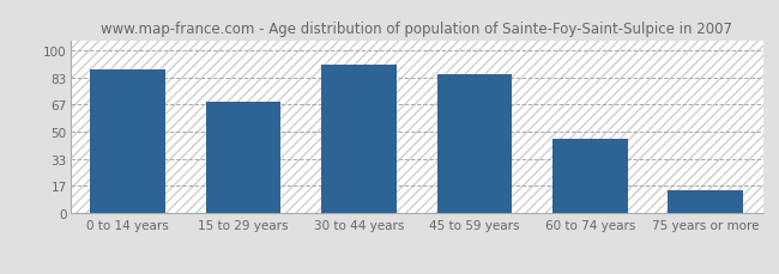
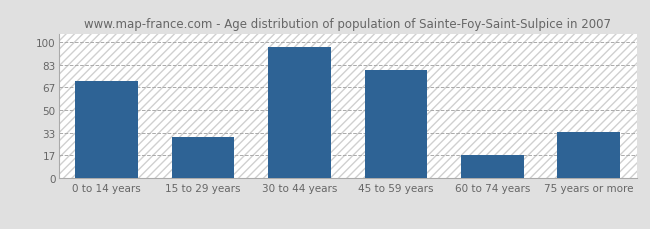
0 to 14 years: 88 -> 71
15 to 29 years: 68 -> 30
30 to 44 years: 91 -> 96
45 to 59 years: 85 -> 79
60 to 74 years: 46 -> 17
75 years or more: 14 -> 34
